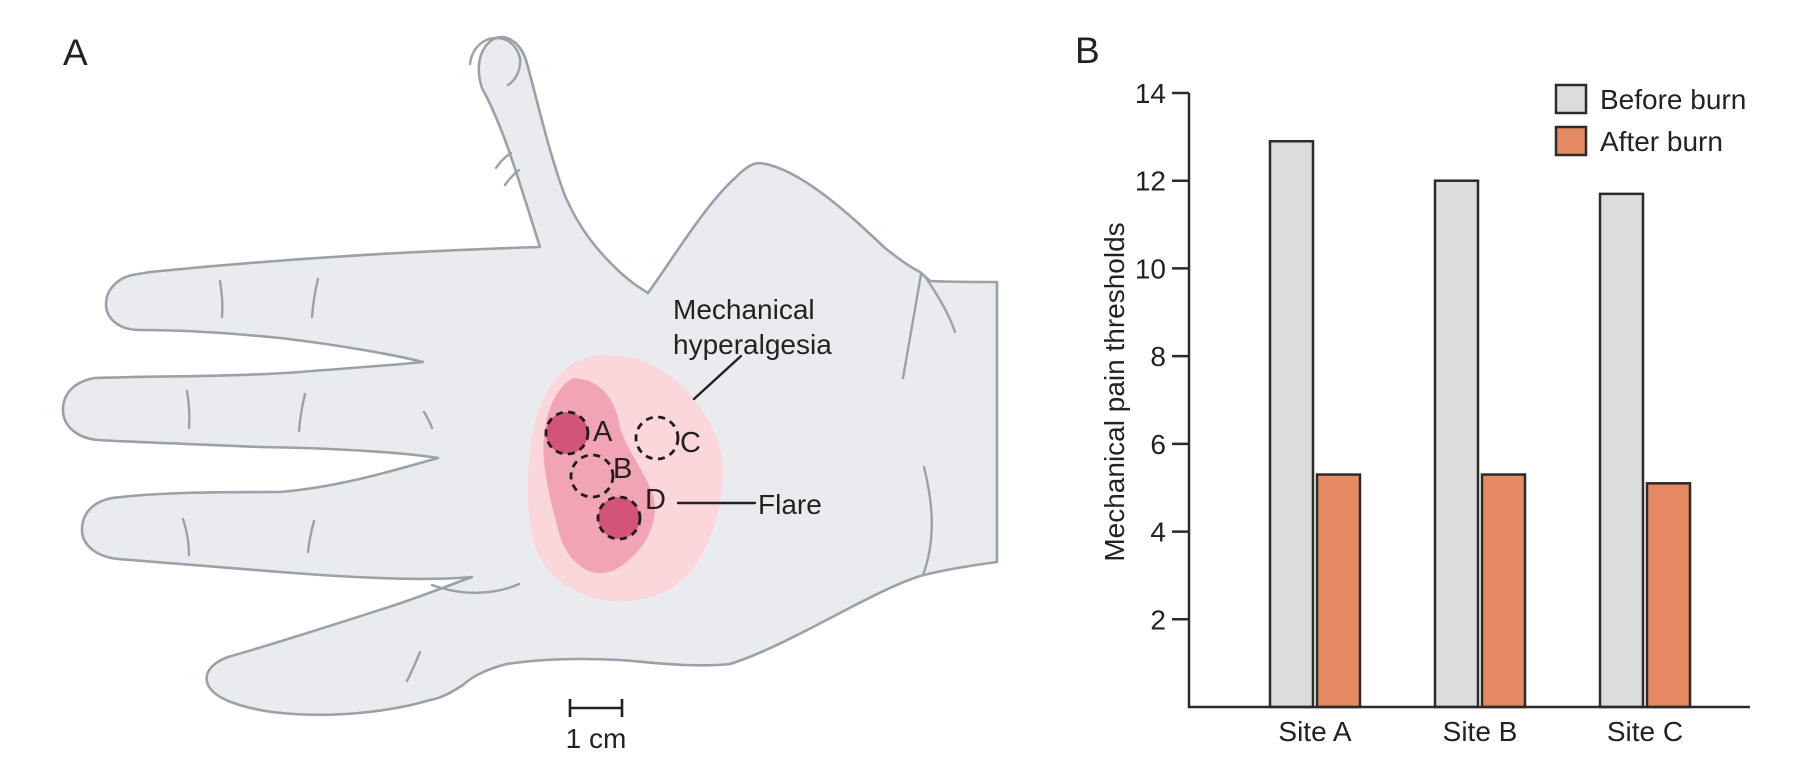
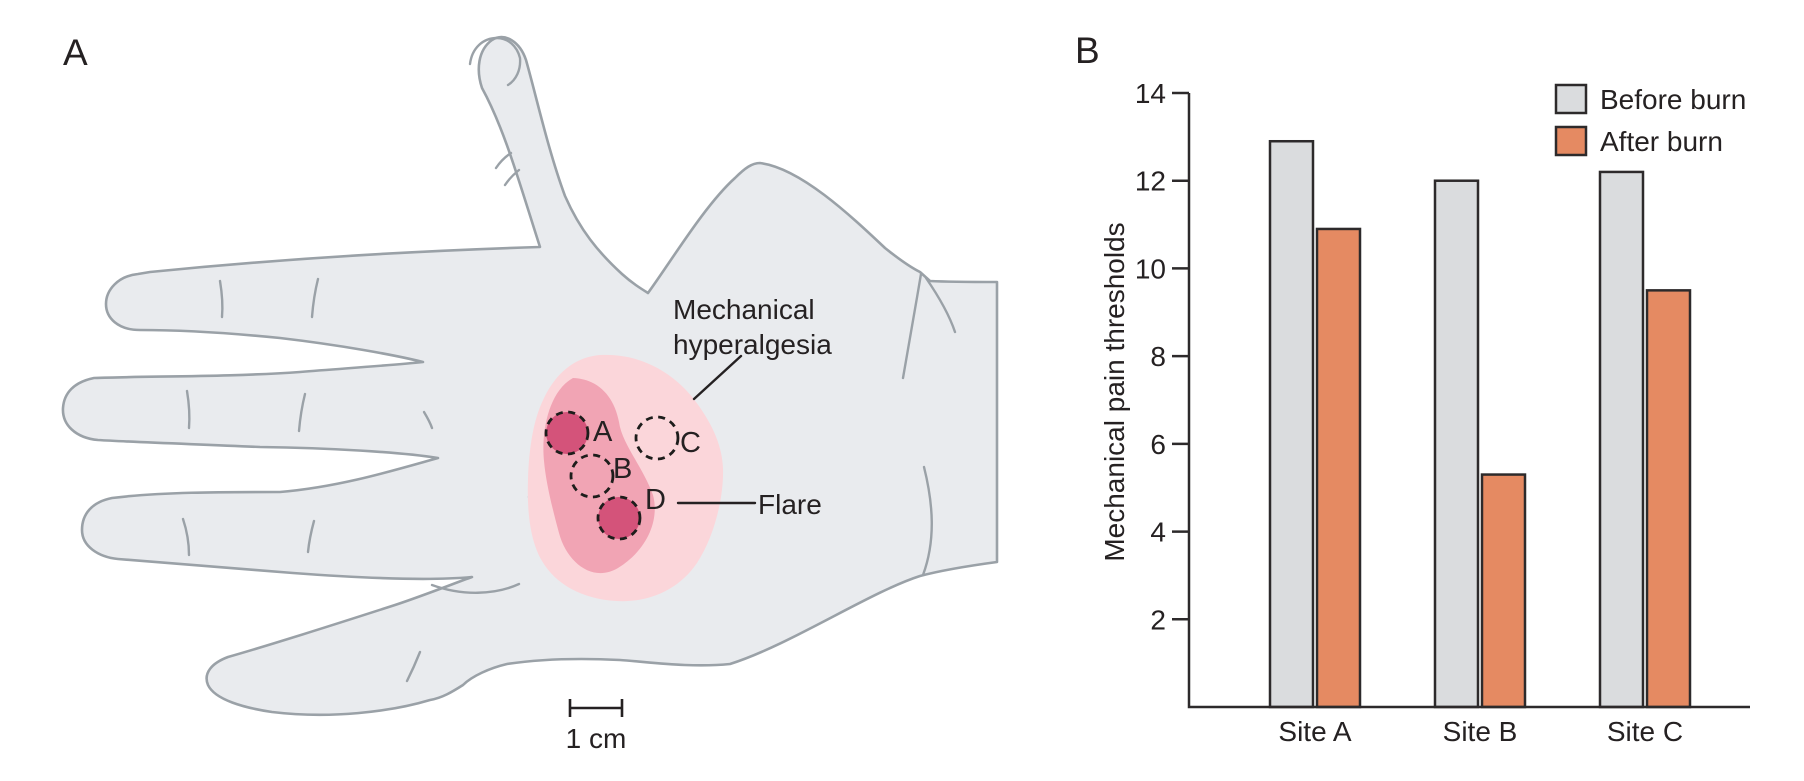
After burn/Site A: 5.3 -> 10.9
Before burn/Site C: 11.7 -> 12.2
After burn/Site C: 5.1 -> 9.5
